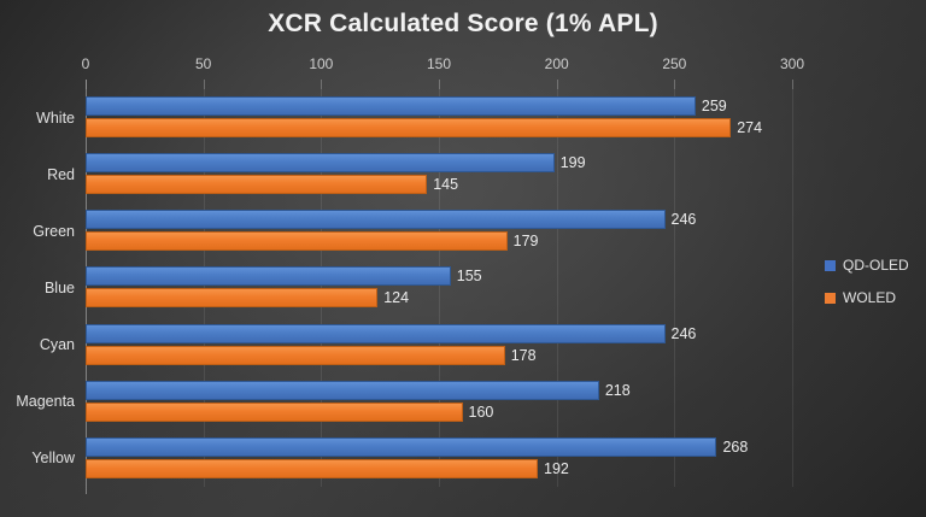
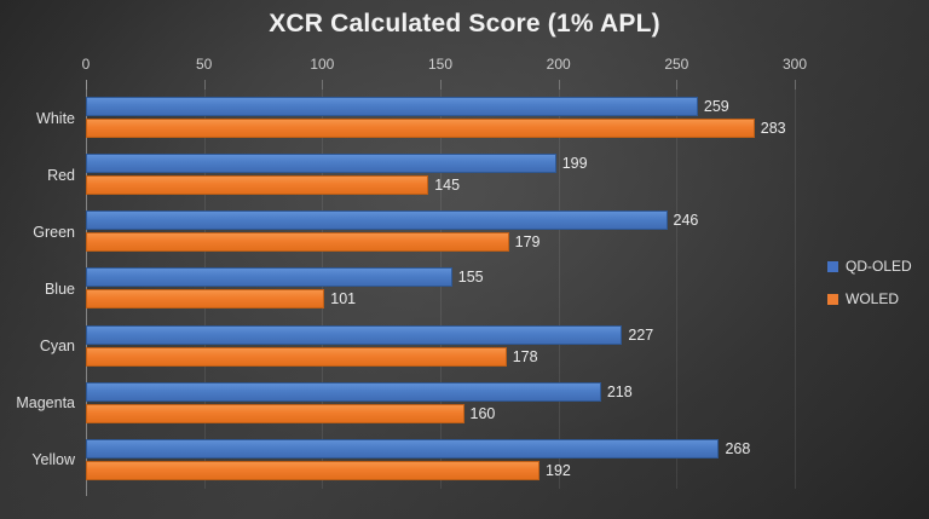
WOLED/White: 274 -> 283
WOLED/Blue: 124 -> 101
QD-OLED/Cyan: 246 -> 227
